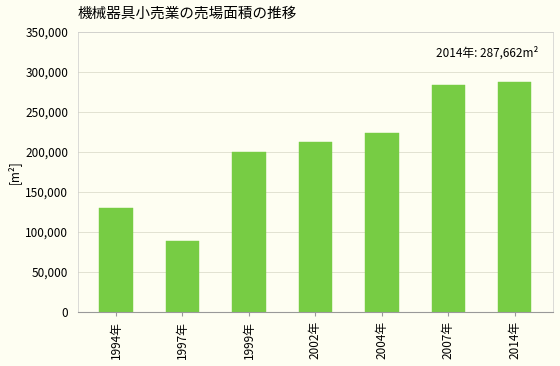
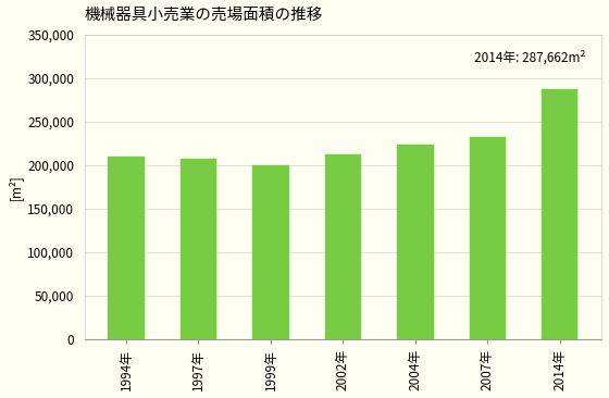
1994年: 130,000 -> 210,000
1997年: 88,000 -> 207,000
2007年: 284,000 -> 232,000
